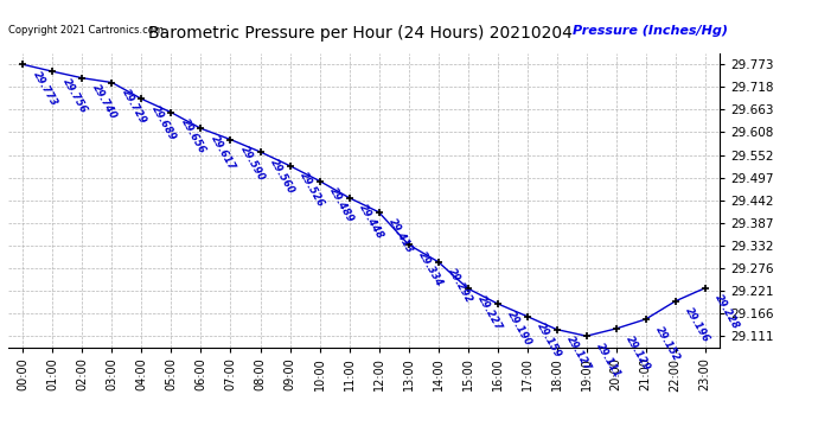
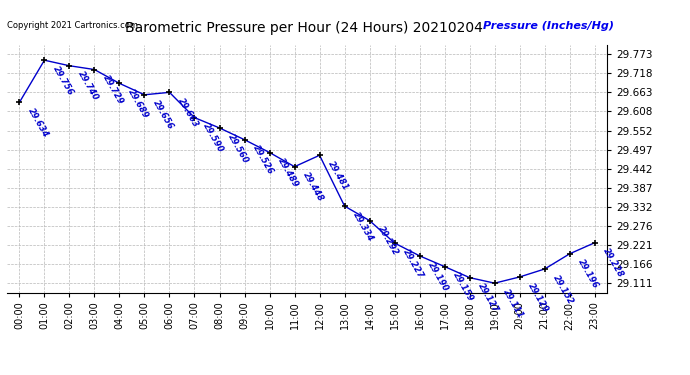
00:00: 29.773 -> 29.634
06:00: 29.617 -> 29.663
12:00: 29.413 -> 29.481
